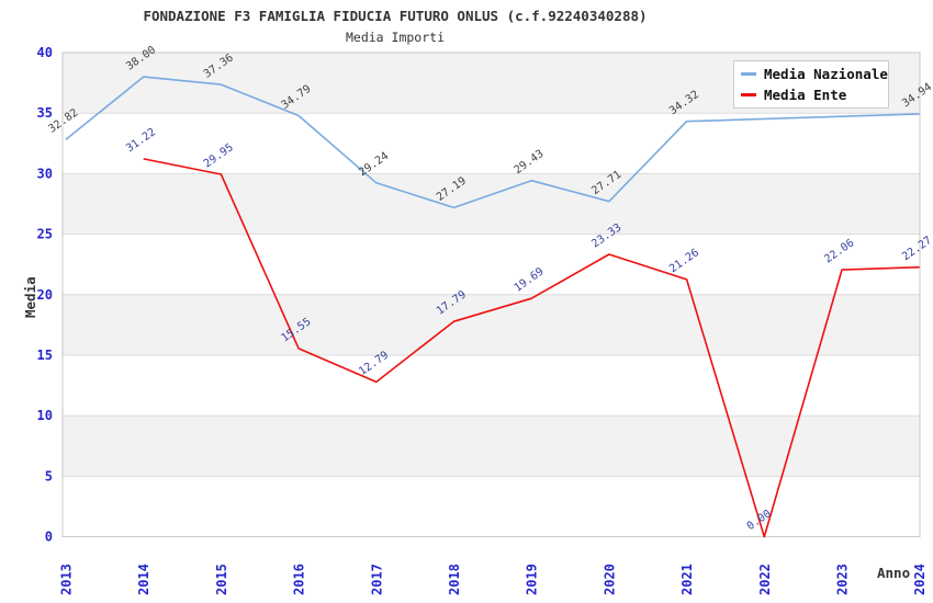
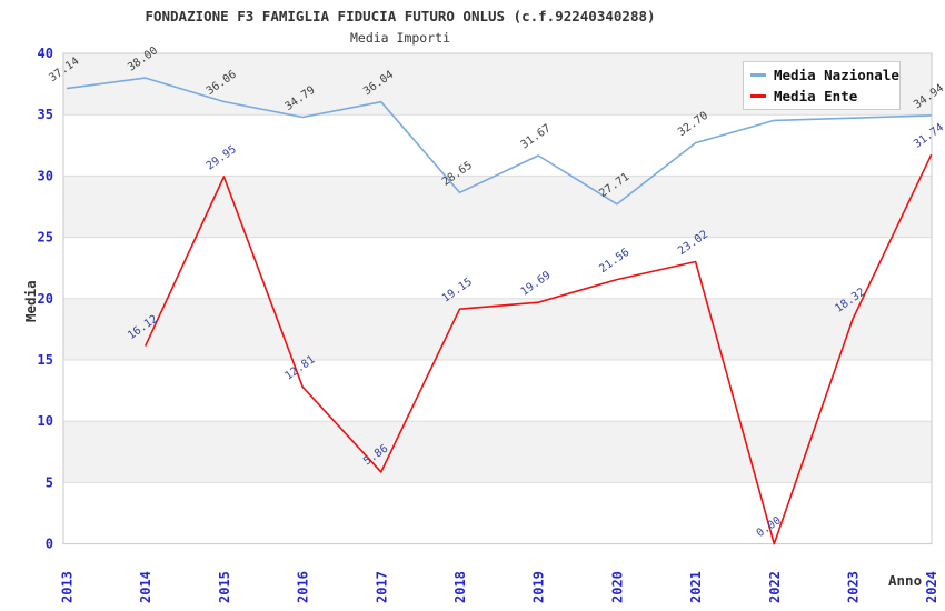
Media Nazionale/2013: 32.82 -> 37.14
Media Ente/2014: 31.22 -> 16.12
Media Nazionale/2015: 37.36 -> 36.06
Media Ente/2016: 15.55 -> 12.81
Media Nazionale/2017: 29.24 -> 36.04
Media Ente/2017: 12.79 -> 5.86
Media Nazionale/2018: 27.19 -> 28.65
Media Ente/2018: 17.79 -> 19.15
Media Nazionale/2019: 29.43 -> 31.67
Media Ente/2020: 23.33 -> 21.56
Media Nazionale/2021: 34.32 -> 32.70
Media Ente/2021: 21.26 -> 23.02
Media Ente/2023: 22.06 -> 18.32
Media Ente/2024: 22.27 -> 31.74
